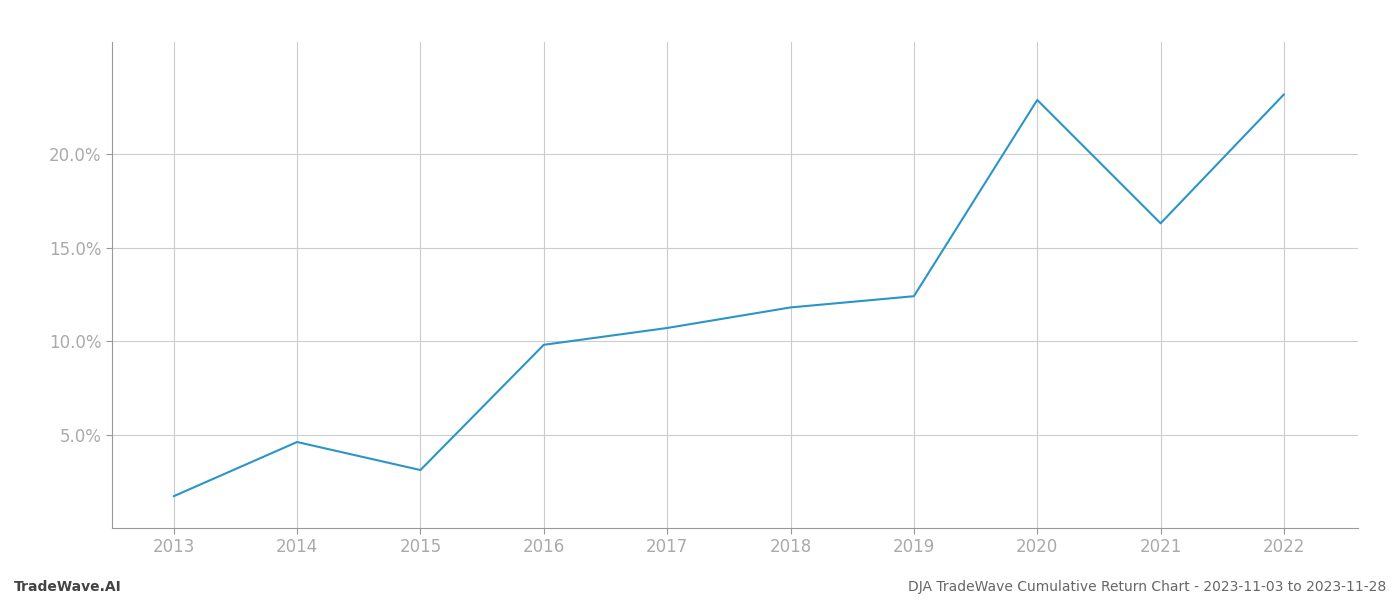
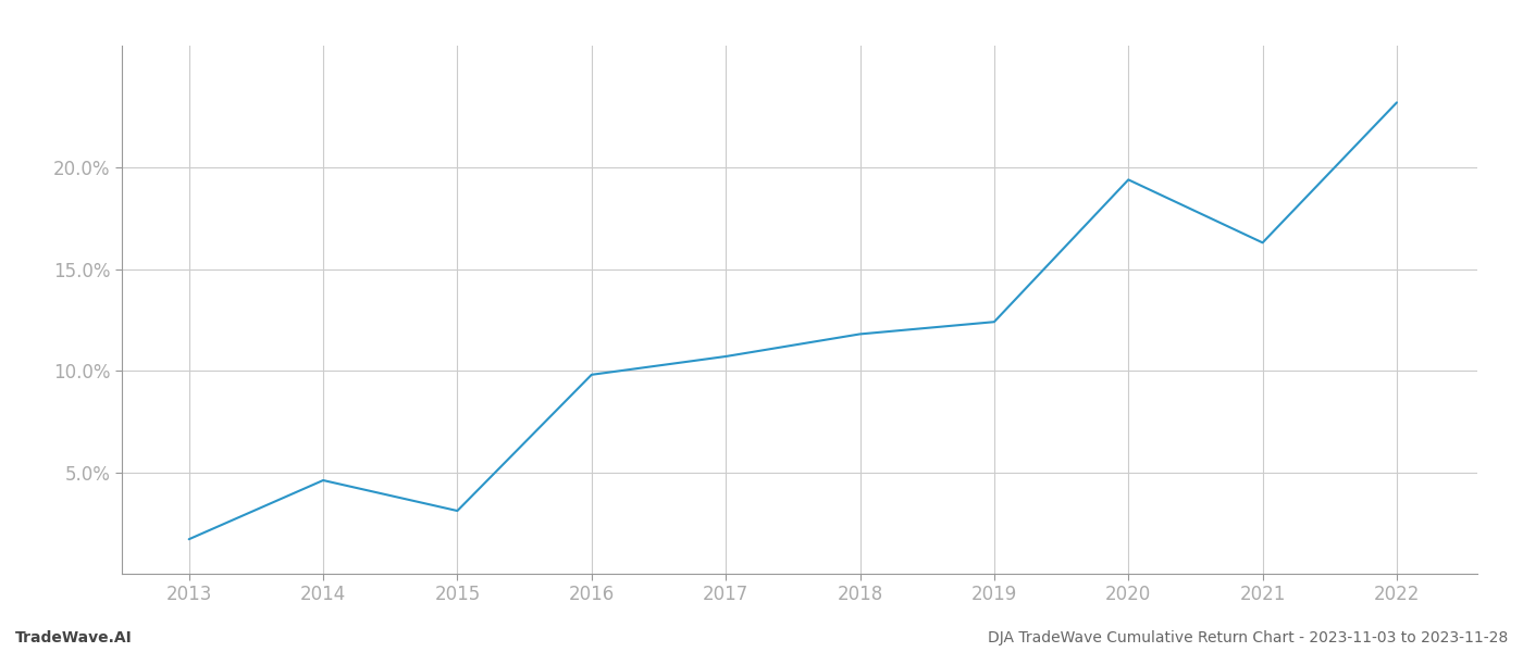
2020: 22.9% -> 19.4%
